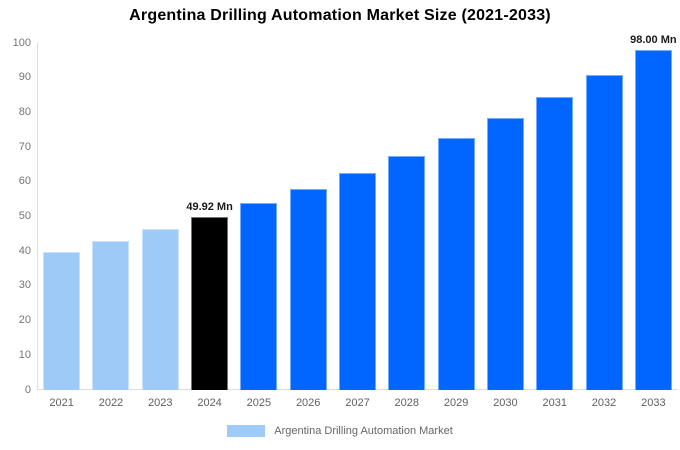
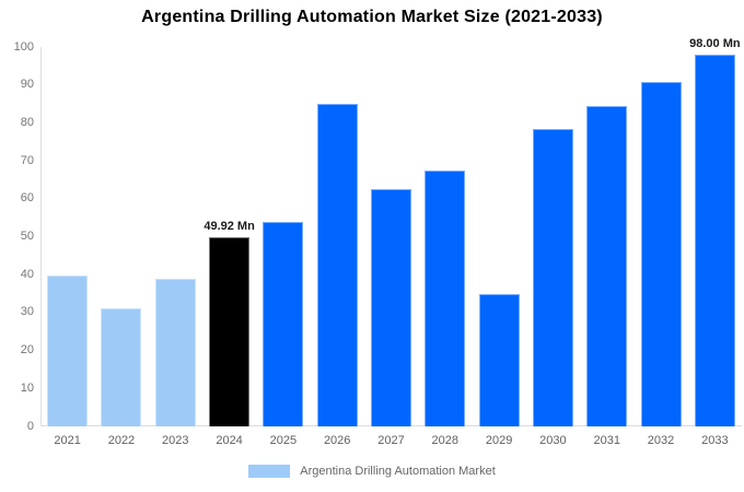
2022: 43 -> 31
2023: 46 -> 39
2026: 58 -> 85
2029: 73 -> 35
